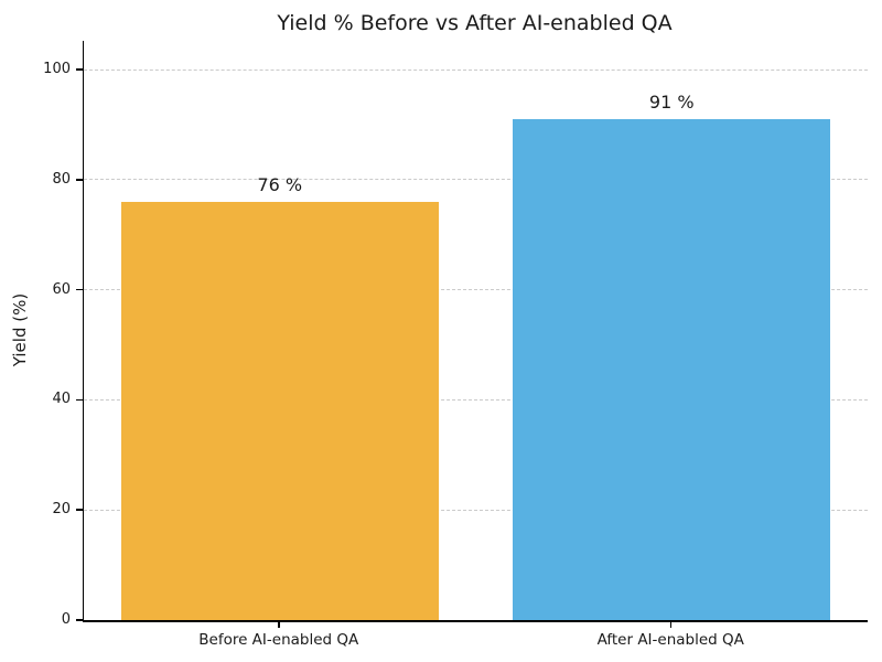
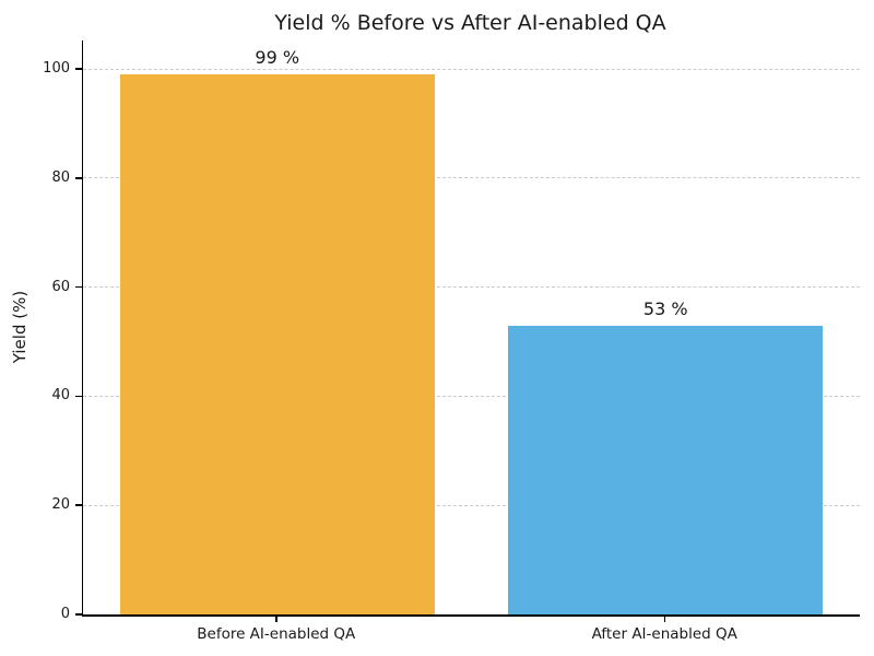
Before AI-enabled QA: 76 -> 99
After AI-enabled QA: 91 -> 53
